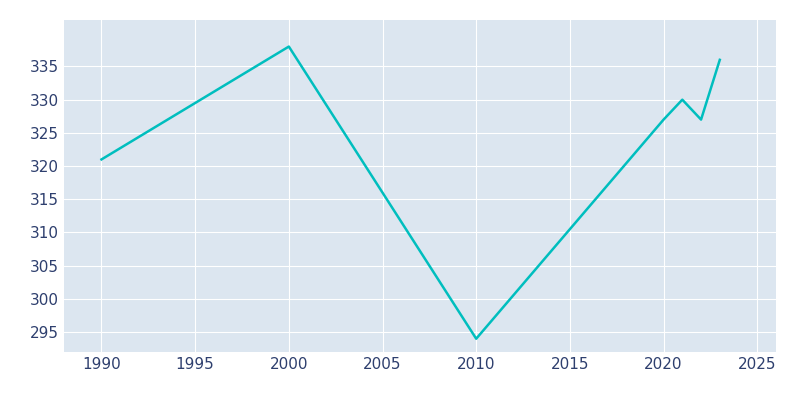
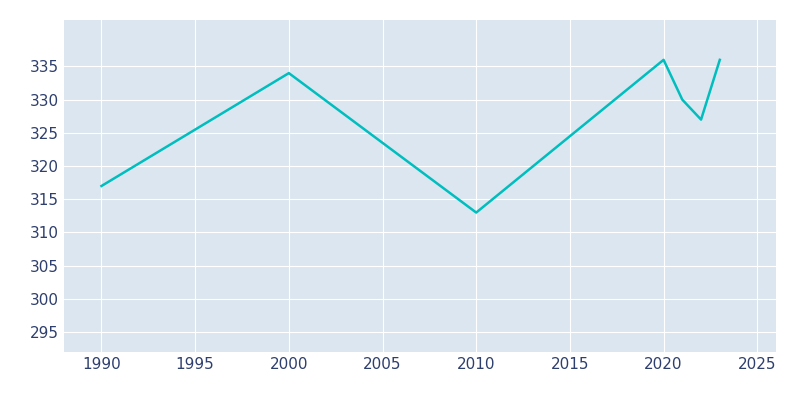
1990: 321 -> 317
2000: 338 -> 334
2010: 294 -> 313
2020: 327 -> 336
